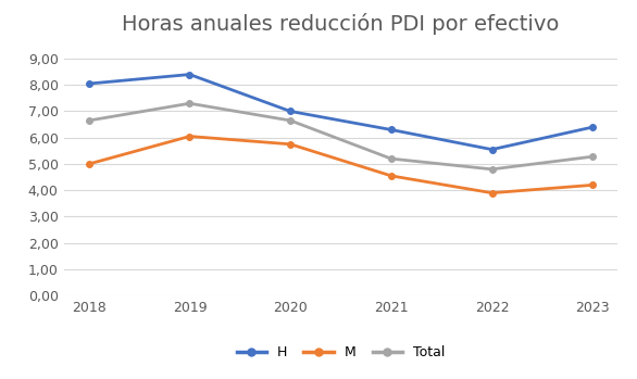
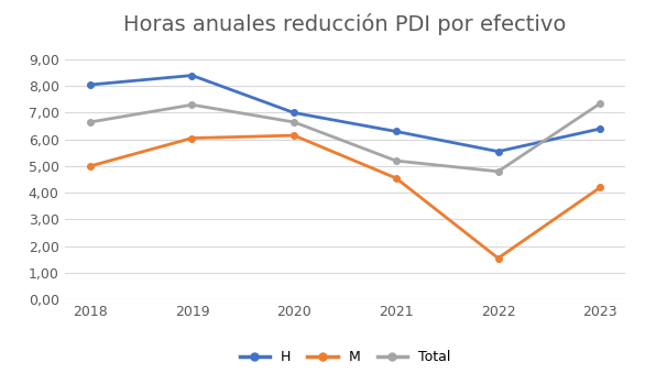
M/2020: 5,75 -> 6,15
M/2022: 3,90 -> 1,55
Total/2023: 5,28 -> 7,35
